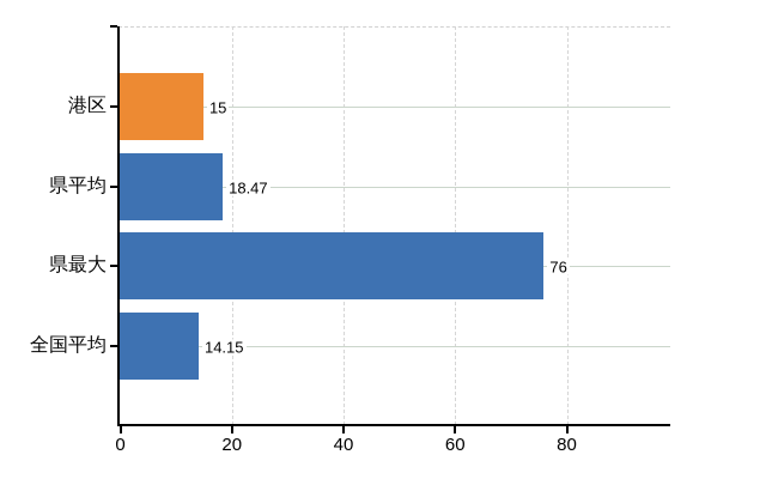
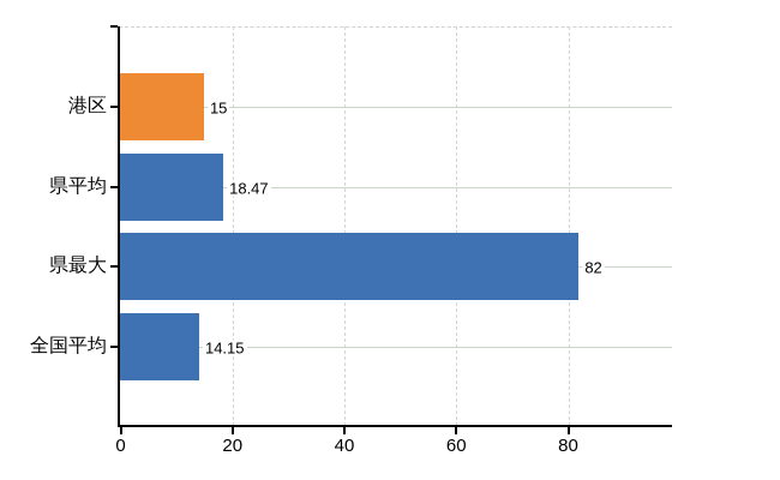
県最大: 76 -> 82
